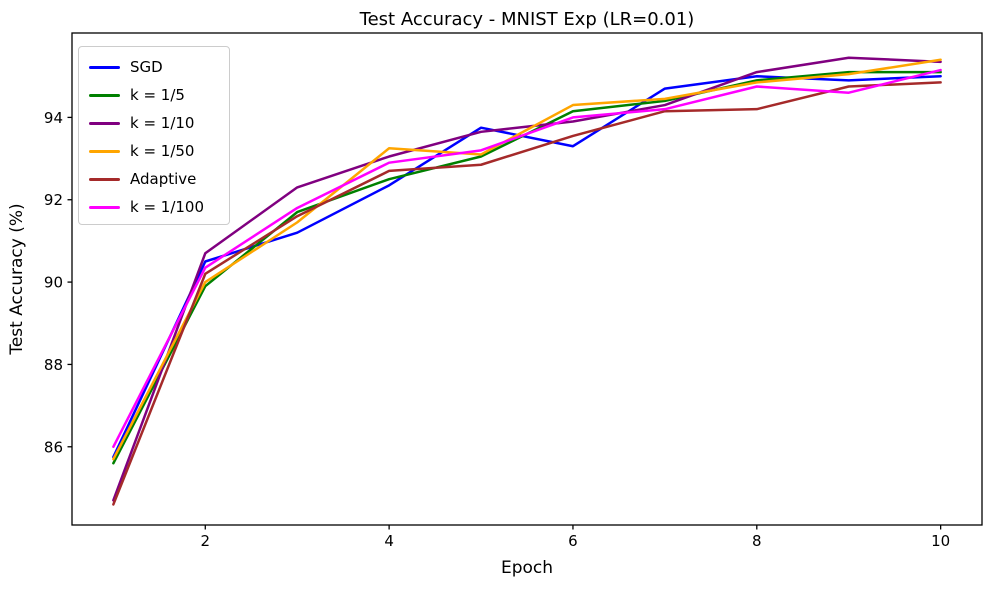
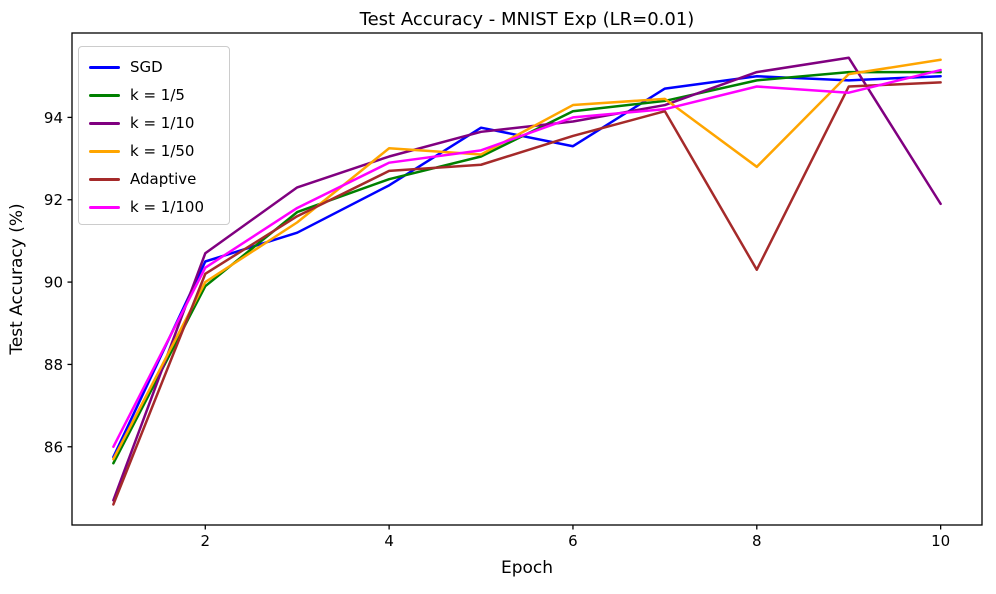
k = 1/50/8: 94.8 -> 92.8
Adaptive/8: 94.2 -> 90.3
k = 1/10/10: 95.3 -> 91.9
